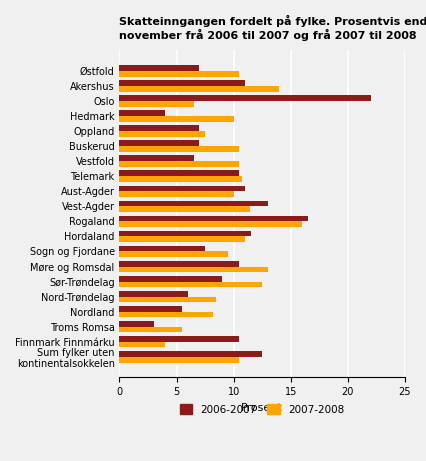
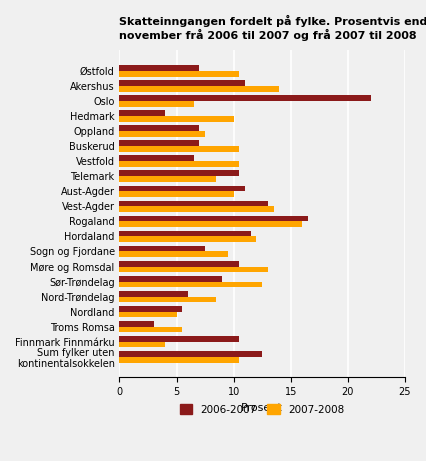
2007-2008/Telemark: 10.7 -> 8.5
2007-2008/Vest-Agder: 11.4 -> 13.5
2007-2008/Hordaland: 11.0 -> 12.0
2007-2008/Nordland: 8.2 -> 5.0
